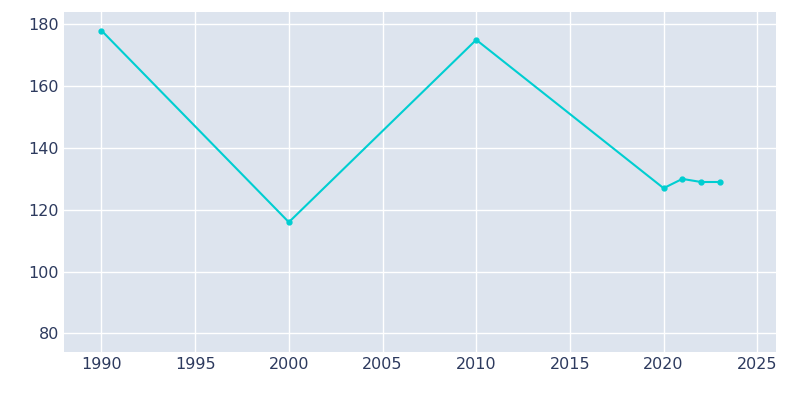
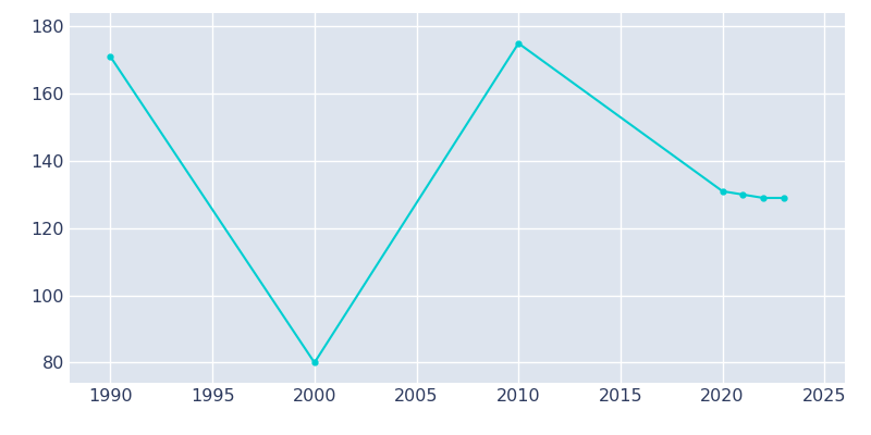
1990: 178 -> 171
2000: 116 -> 80
2020: 127 -> 131
